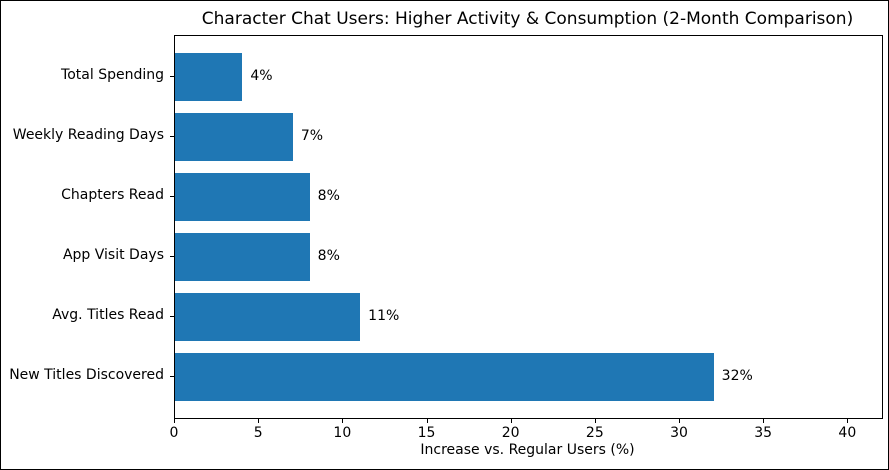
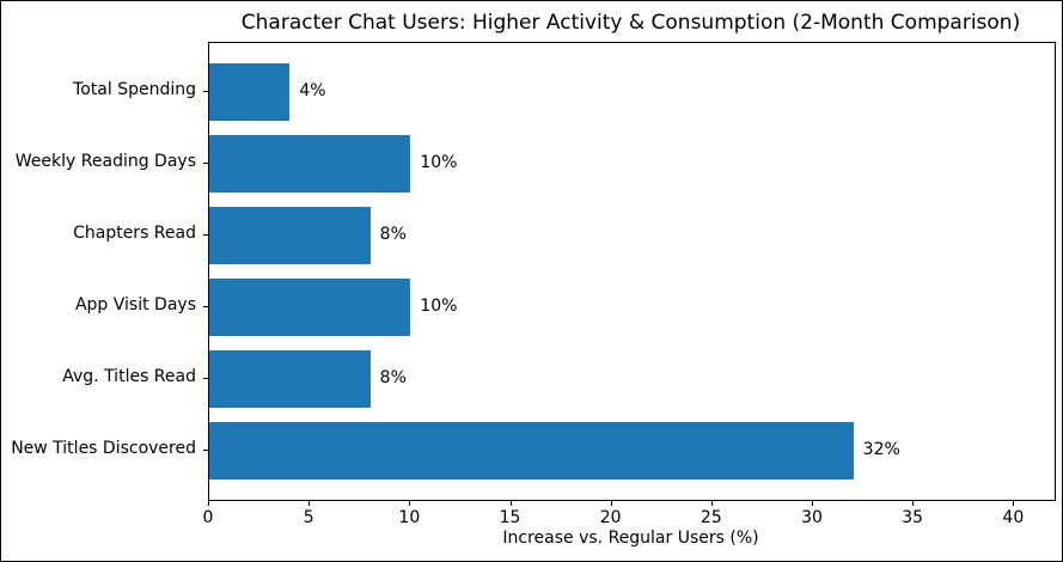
Weekly Reading Days: 7% -> 10%
App Visit Days: 8% -> 10%
Avg. Titles Read: 11% -> 8%
